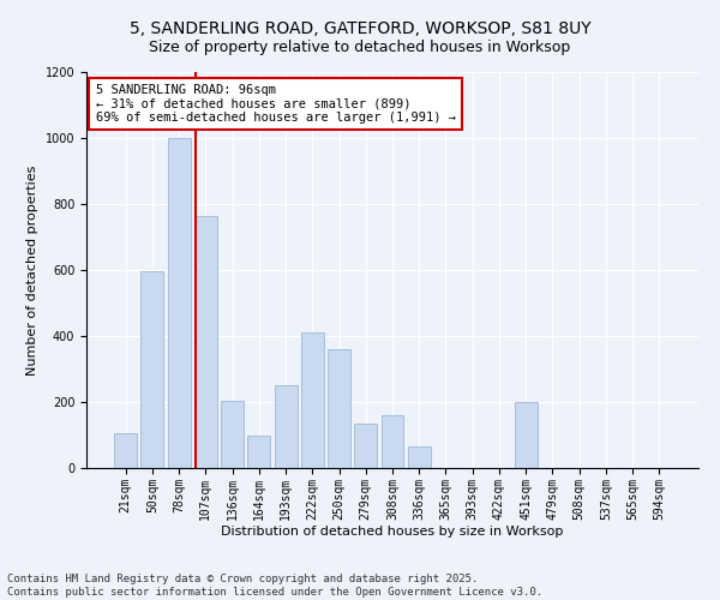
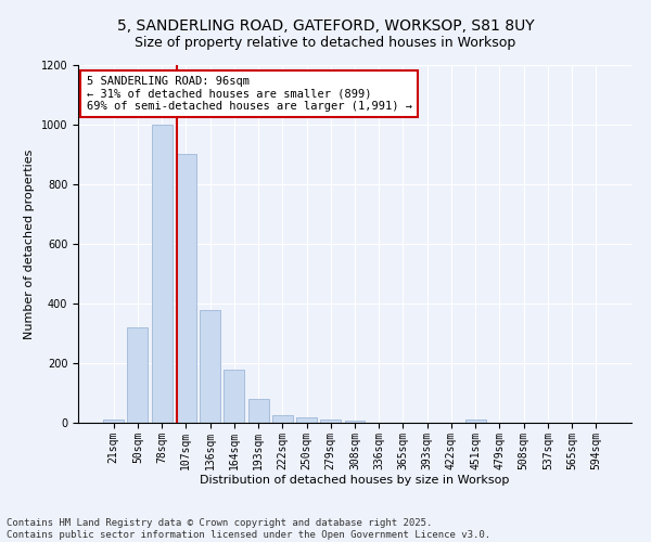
21sqm: 105 -> 10
50sqm: 595 -> 320
107sqm: 765 -> 900
136sqm: 205 -> 380
164sqm: 100 -> 180
193sqm: 250 -> 80
222sqm: 410 -> 25
250sqm: 360 -> 20
279sqm: 135 -> 10
308sqm: 160 -> 8
336sqm: 65 -> 1
451sqm: 200 -> 10
